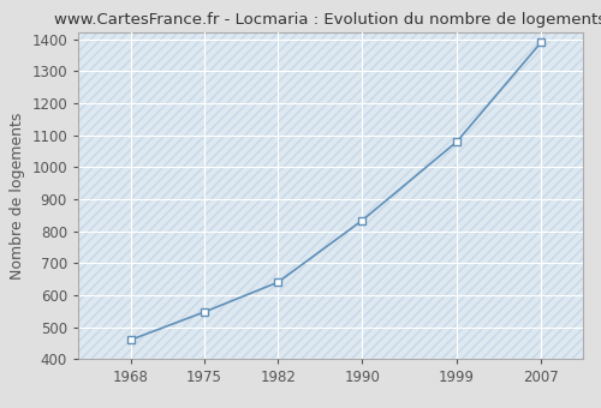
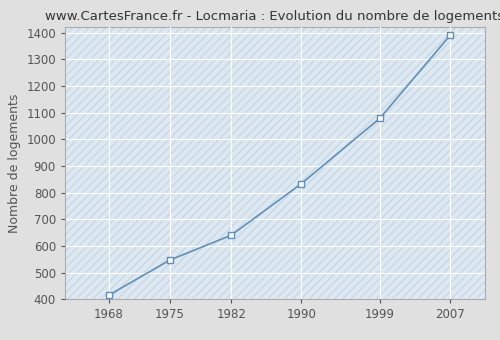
1968: 460 -> 415
